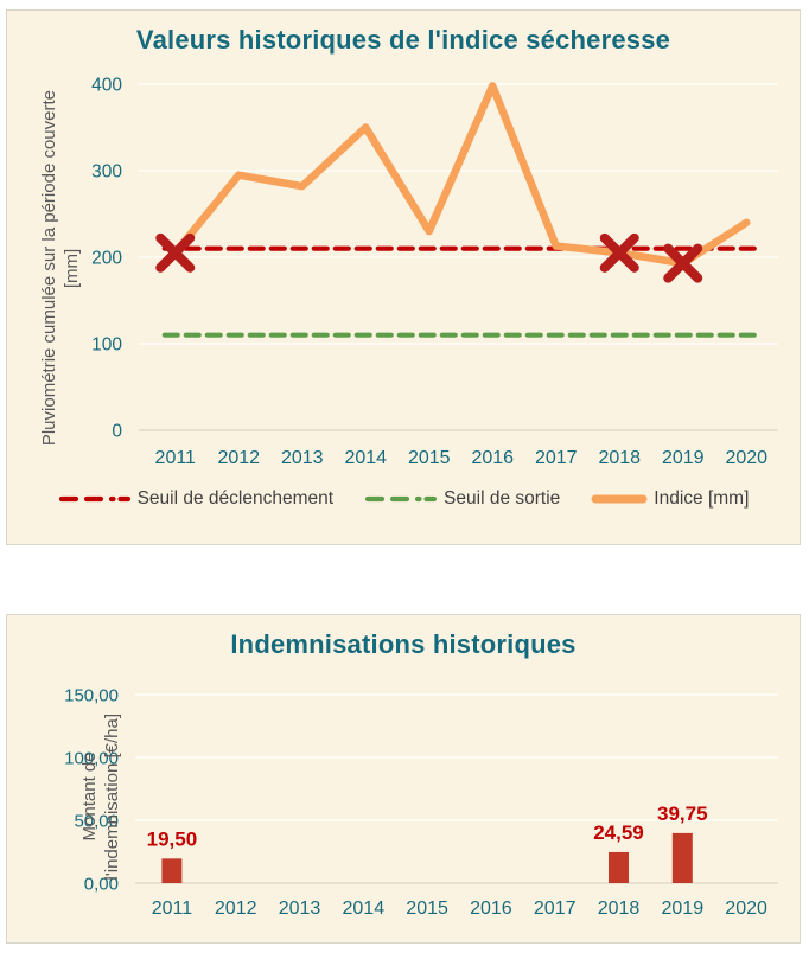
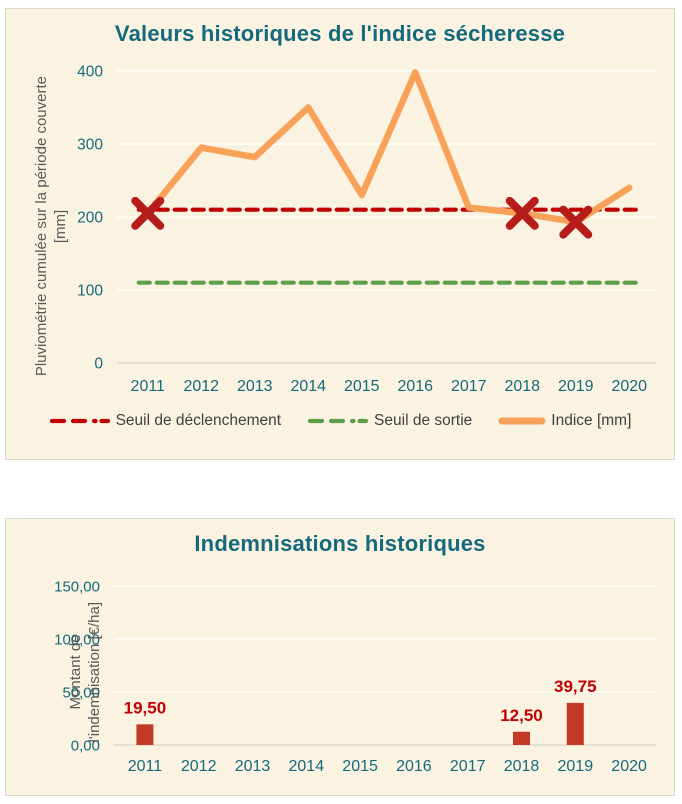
Indemnisations historiques/2018: 24,59 -> 12,50
